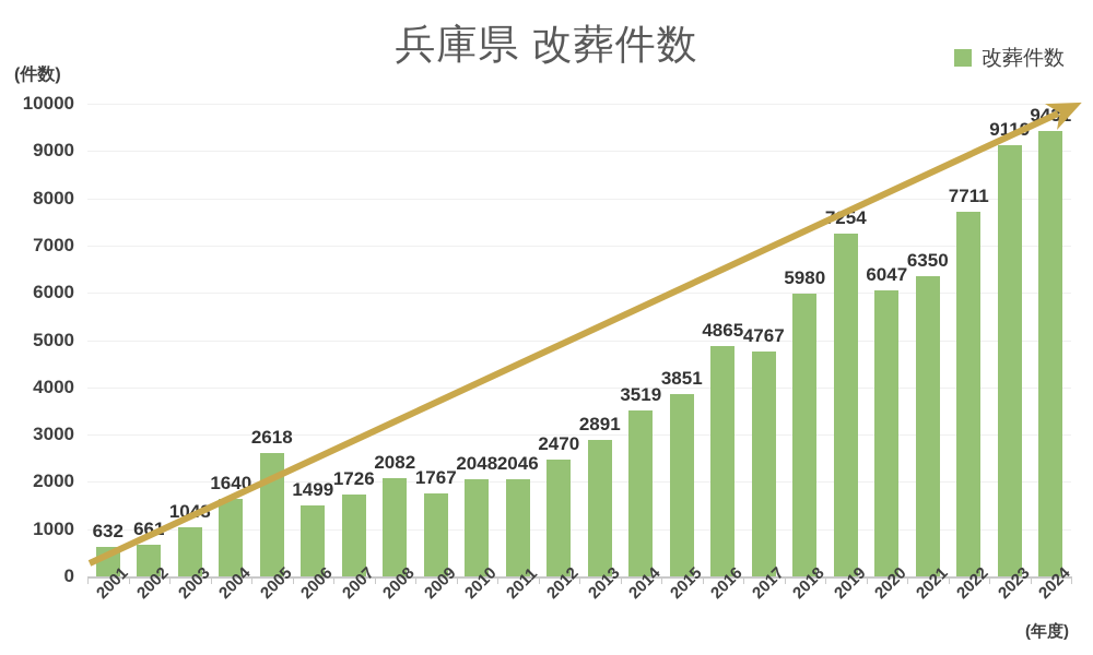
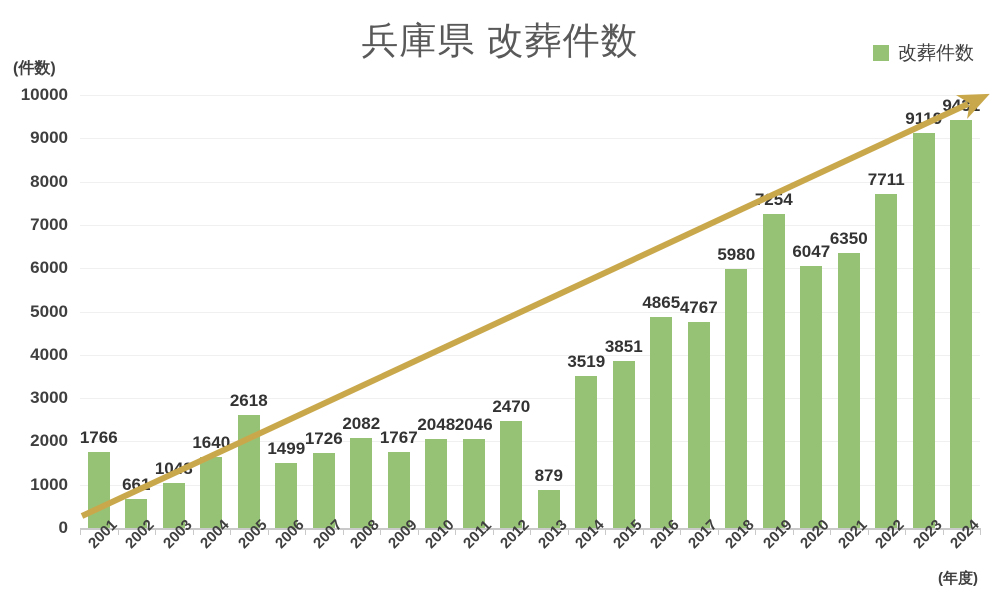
2001: 632 -> 1766
2013: 2891 -> 879
